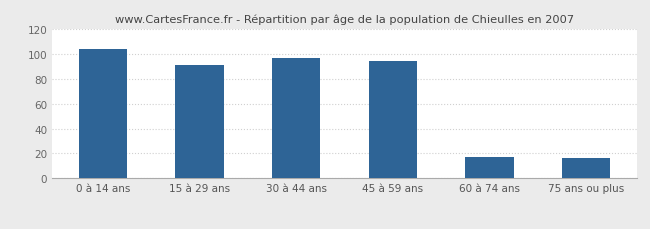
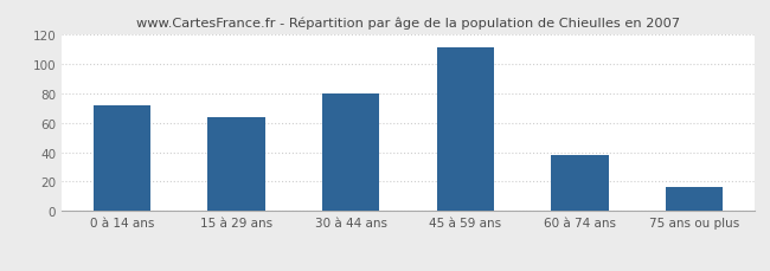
0 à 14 ans: 104 -> 72
15 à 29 ans: 91 -> 64
30 à 44 ans: 97 -> 80
45 à 59 ans: 94 -> 111
60 à 74 ans: 17 -> 38
